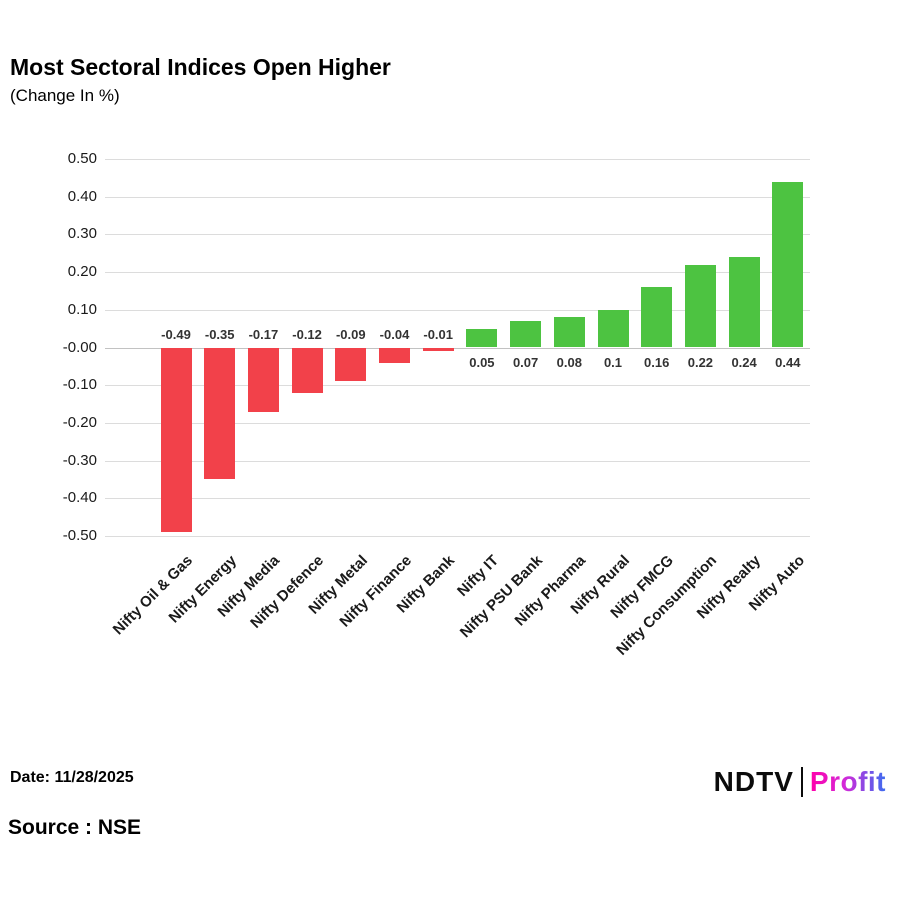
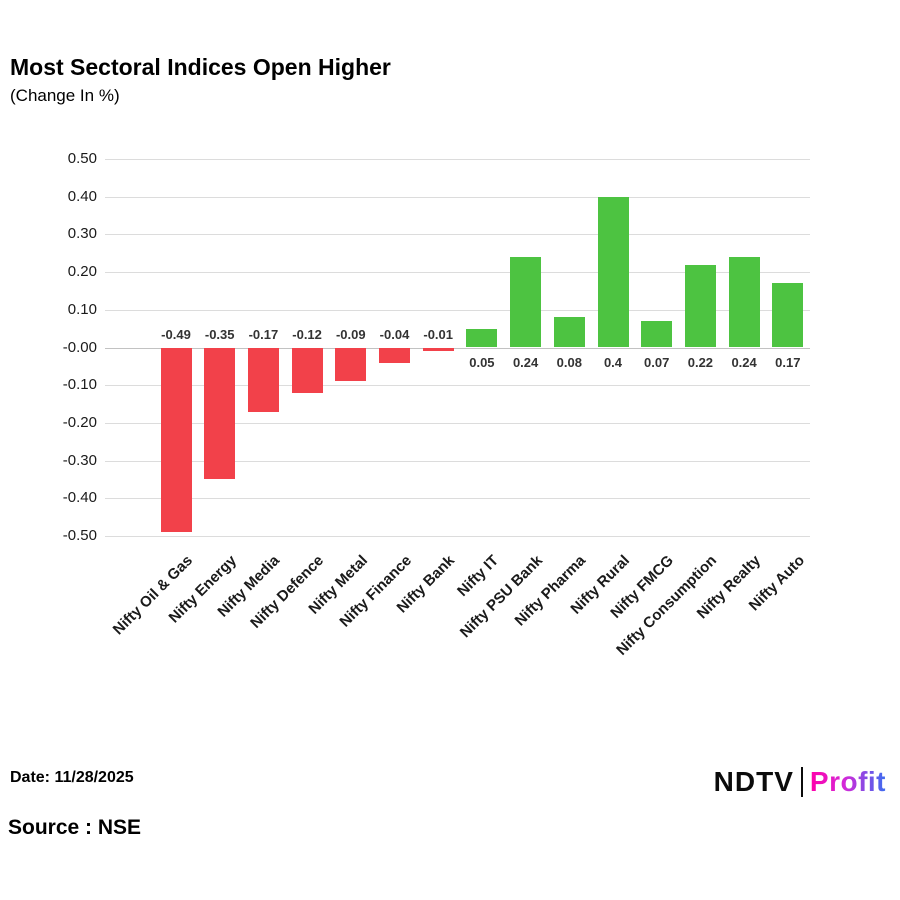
Nifty PSU Bank: 0.07 -> 0.24
Nifty Rural: 0.1 -> 0.4
Nifty FMCG: 0.16 -> 0.07
Nifty Auto: 0.44 -> 0.17
